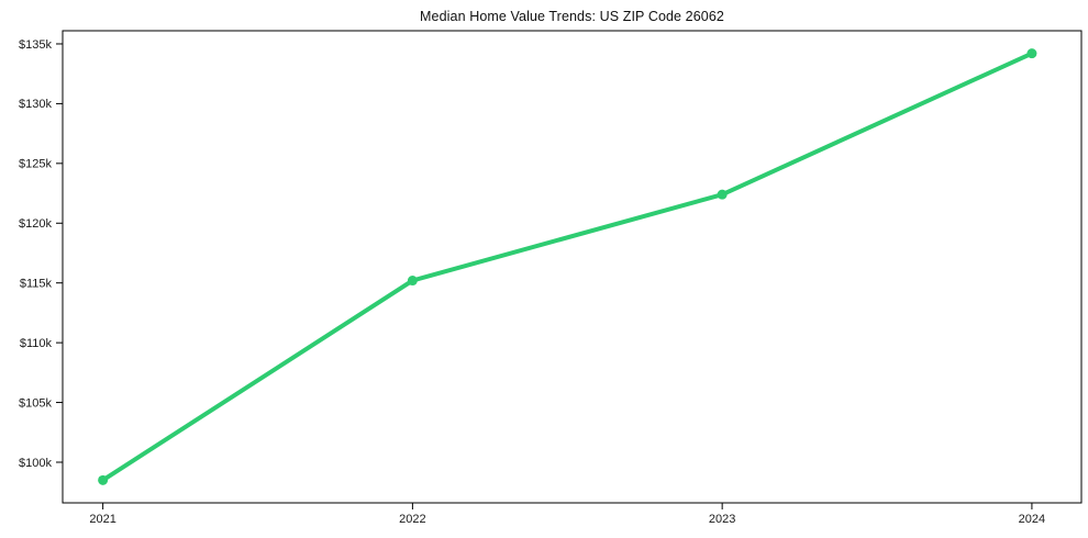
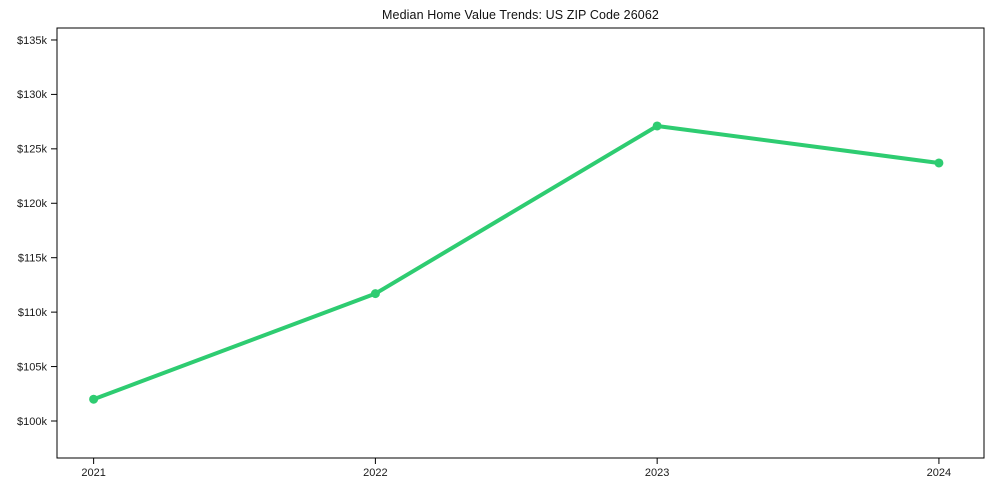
2021: $98.5k -> $102.0k
2022: $115.2k -> $111.7k
2023: $122.4k -> $127.1k
2024: $134.2k -> $123.7k
